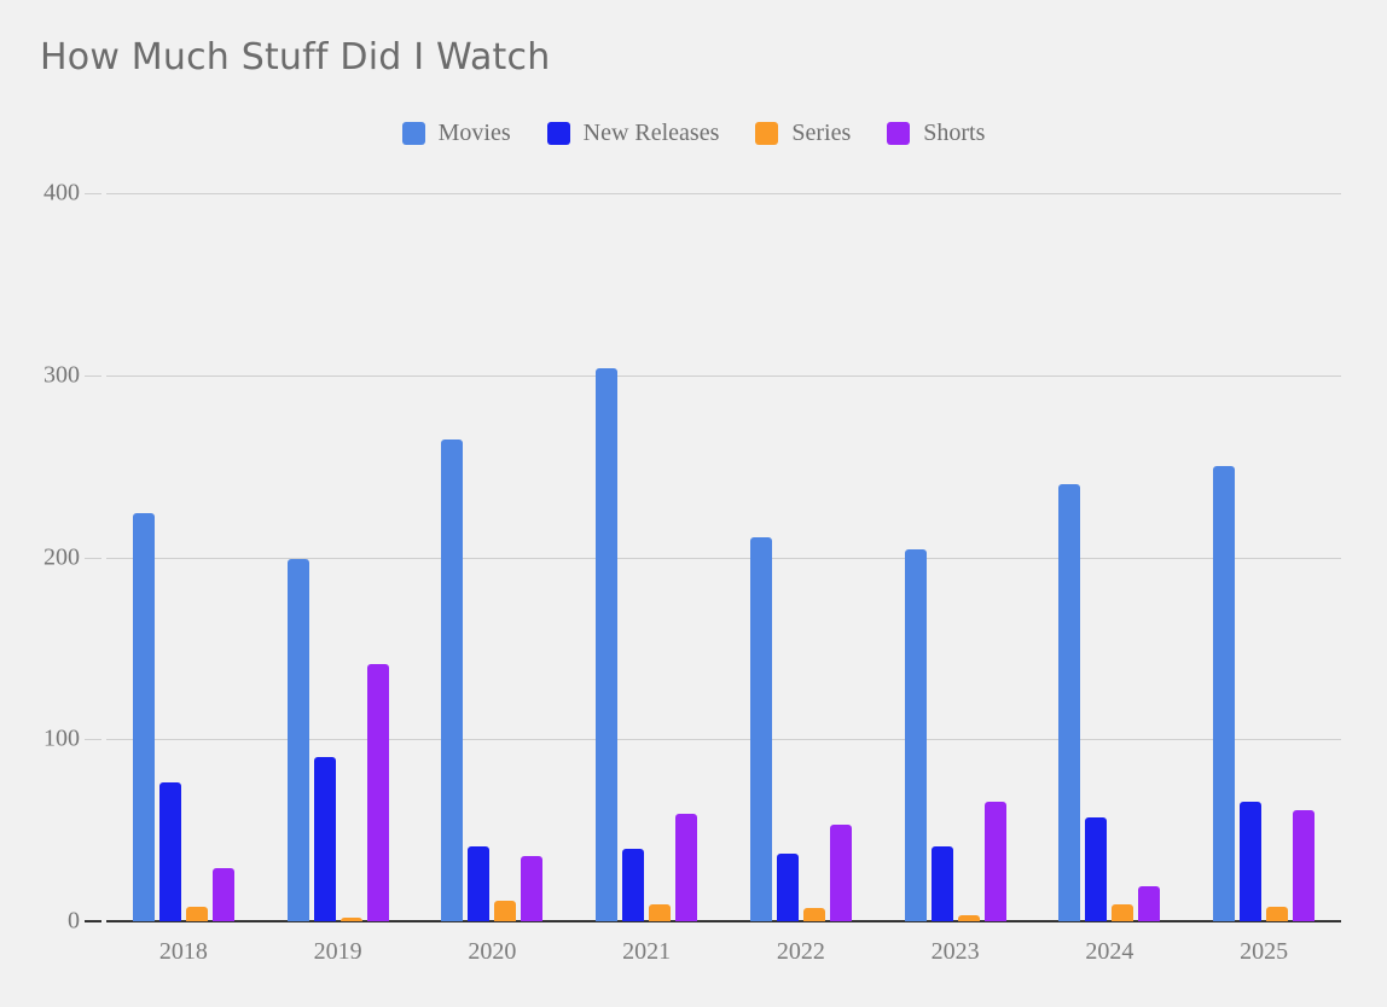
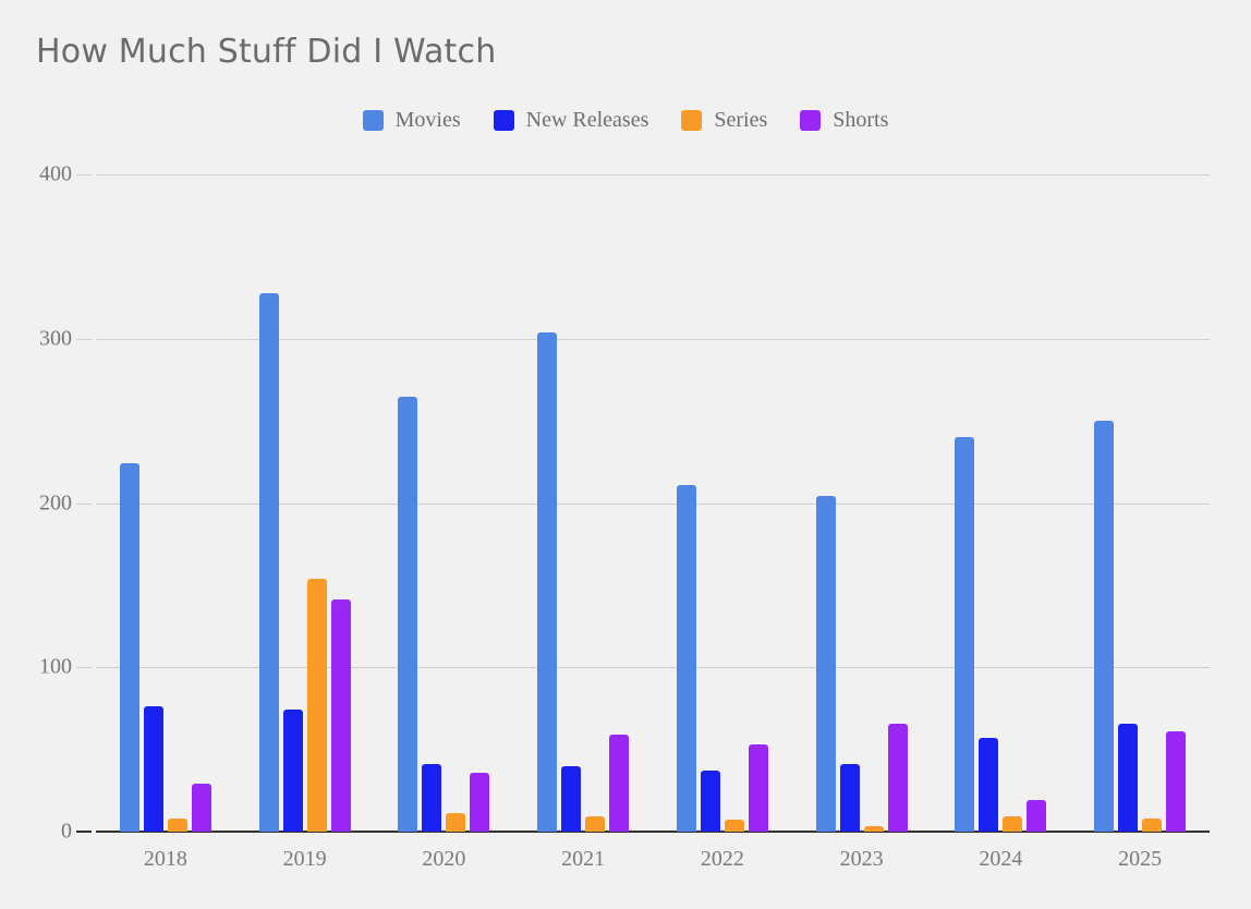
Movies/2019: 199 -> 328
New Releases/2019: 90 -> 74
Series/2019: 2 -> 154
